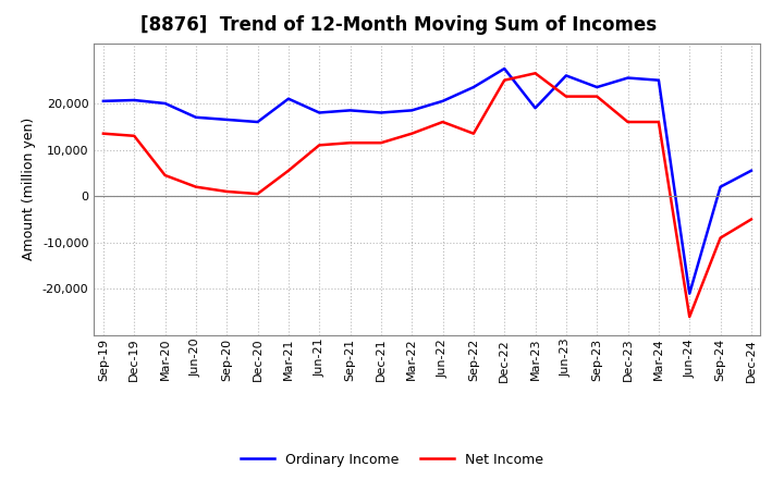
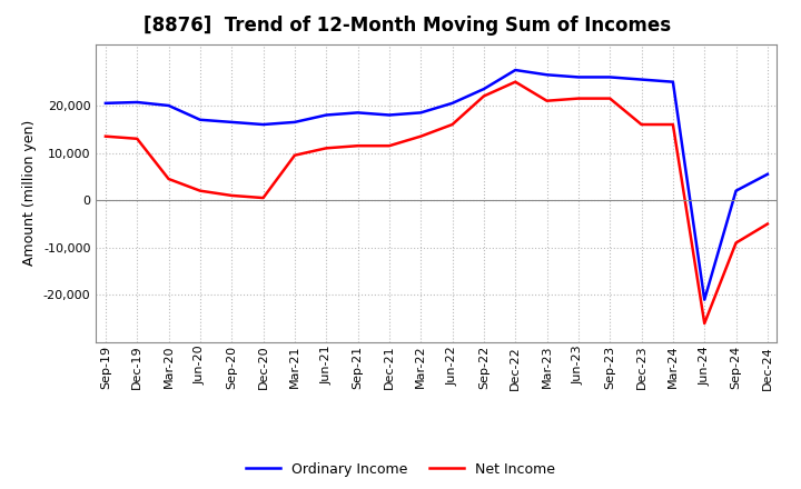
Ordinary Income/Mar-21: 21,000 -> 16,500
Net Income/Mar-21: 5,500 -> 9,500
Net Income/Sep-22: 13,500 -> 22,000
Ordinary Income/Mar-23: 19,000 -> 26,500
Net Income/Mar-23: 26,500 -> 21,000
Ordinary Income/Sep-23: 23,500 -> 26,000
